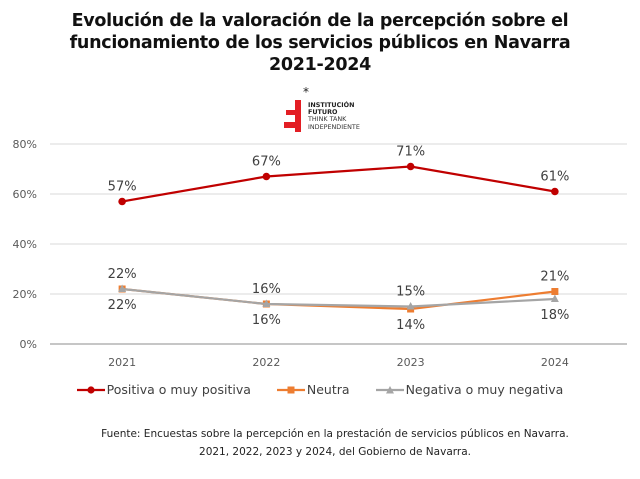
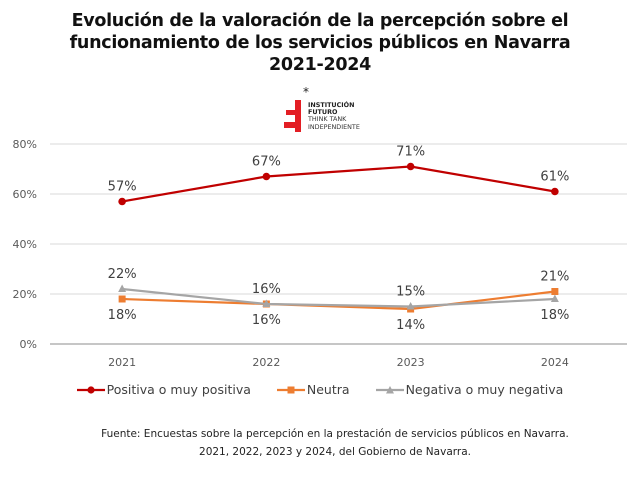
Neutra/2021: 22% -> 18%
